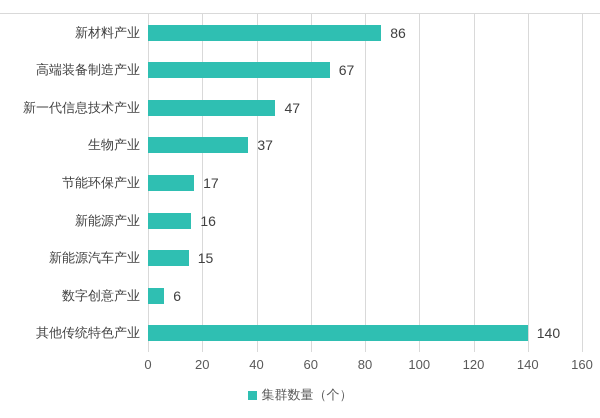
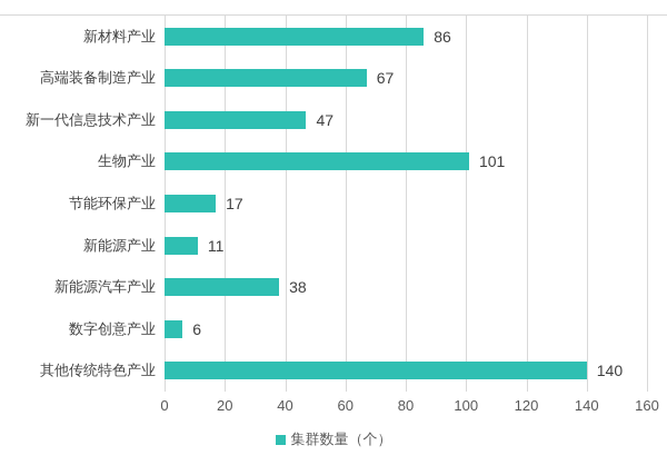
生物产业: 37 -> 101
新能源产业: 16 -> 11
新能源汽车产业: 15 -> 38
